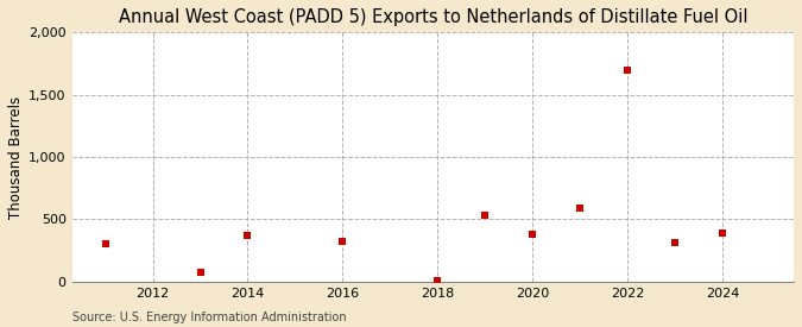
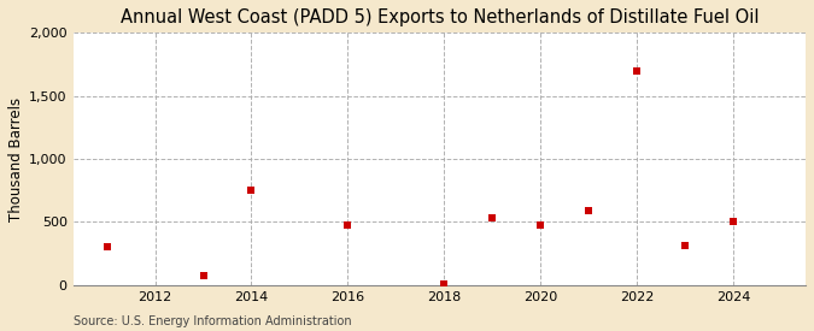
2014: 370 -> 750
2016: 320 -> 470
2020: 380 -> 470
2024: 390 -> 500
